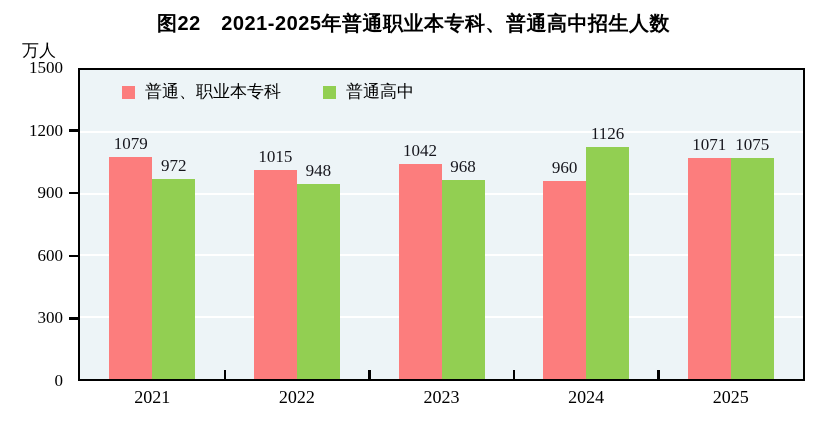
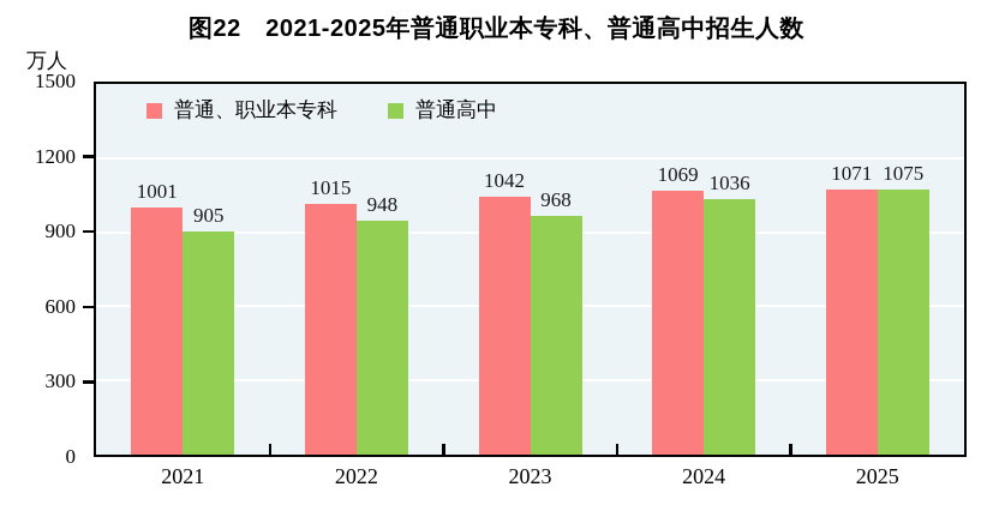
普通、职业本专科/2021: 1079 -> 1001
普通高中/2021: 972 -> 905
普通、职业本专科/2024: 960 -> 1069
普通高中/2024: 1126 -> 1036
